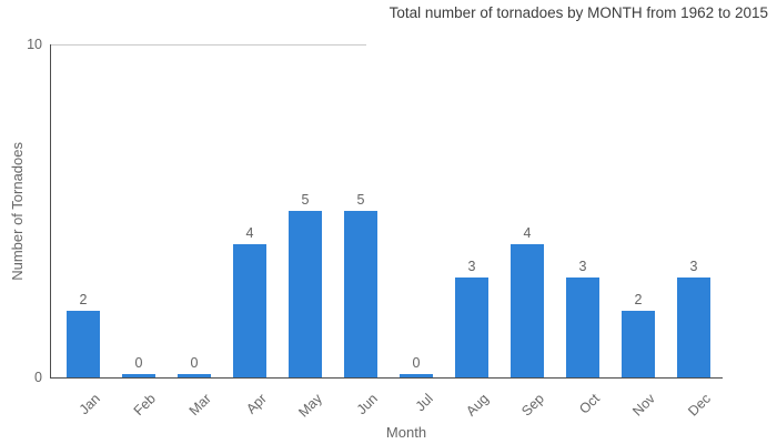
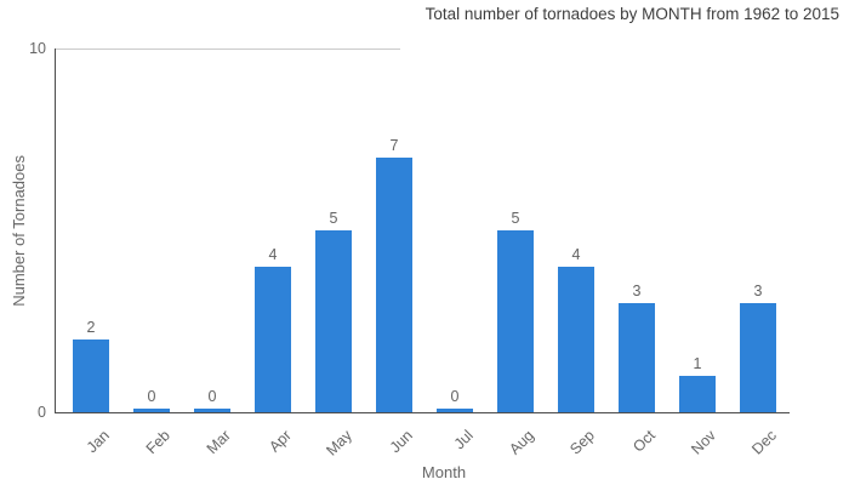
Jun: 5 -> 7
Aug: 3 -> 5
Nov: 2 -> 1
